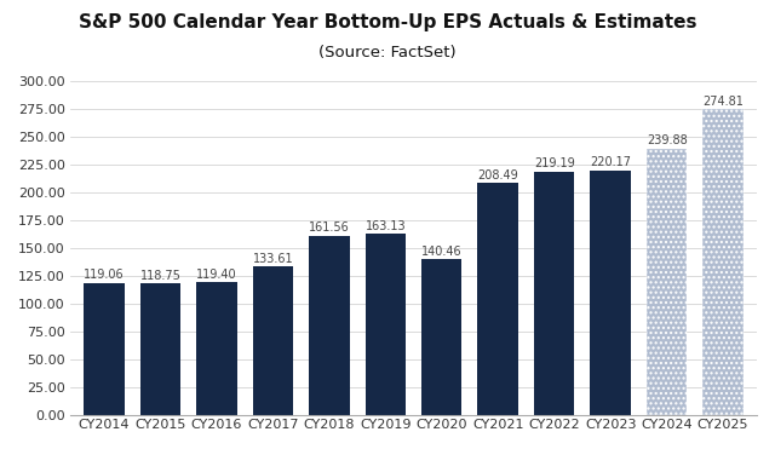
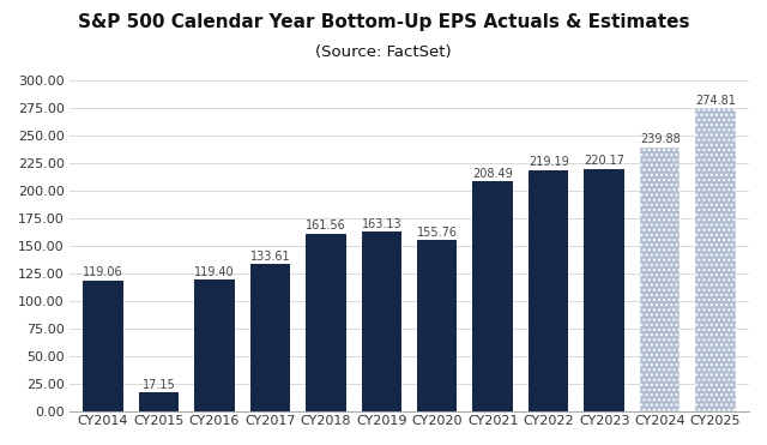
CY2015: 118.75 -> 17.15
CY2020: 140.46 -> 155.76
